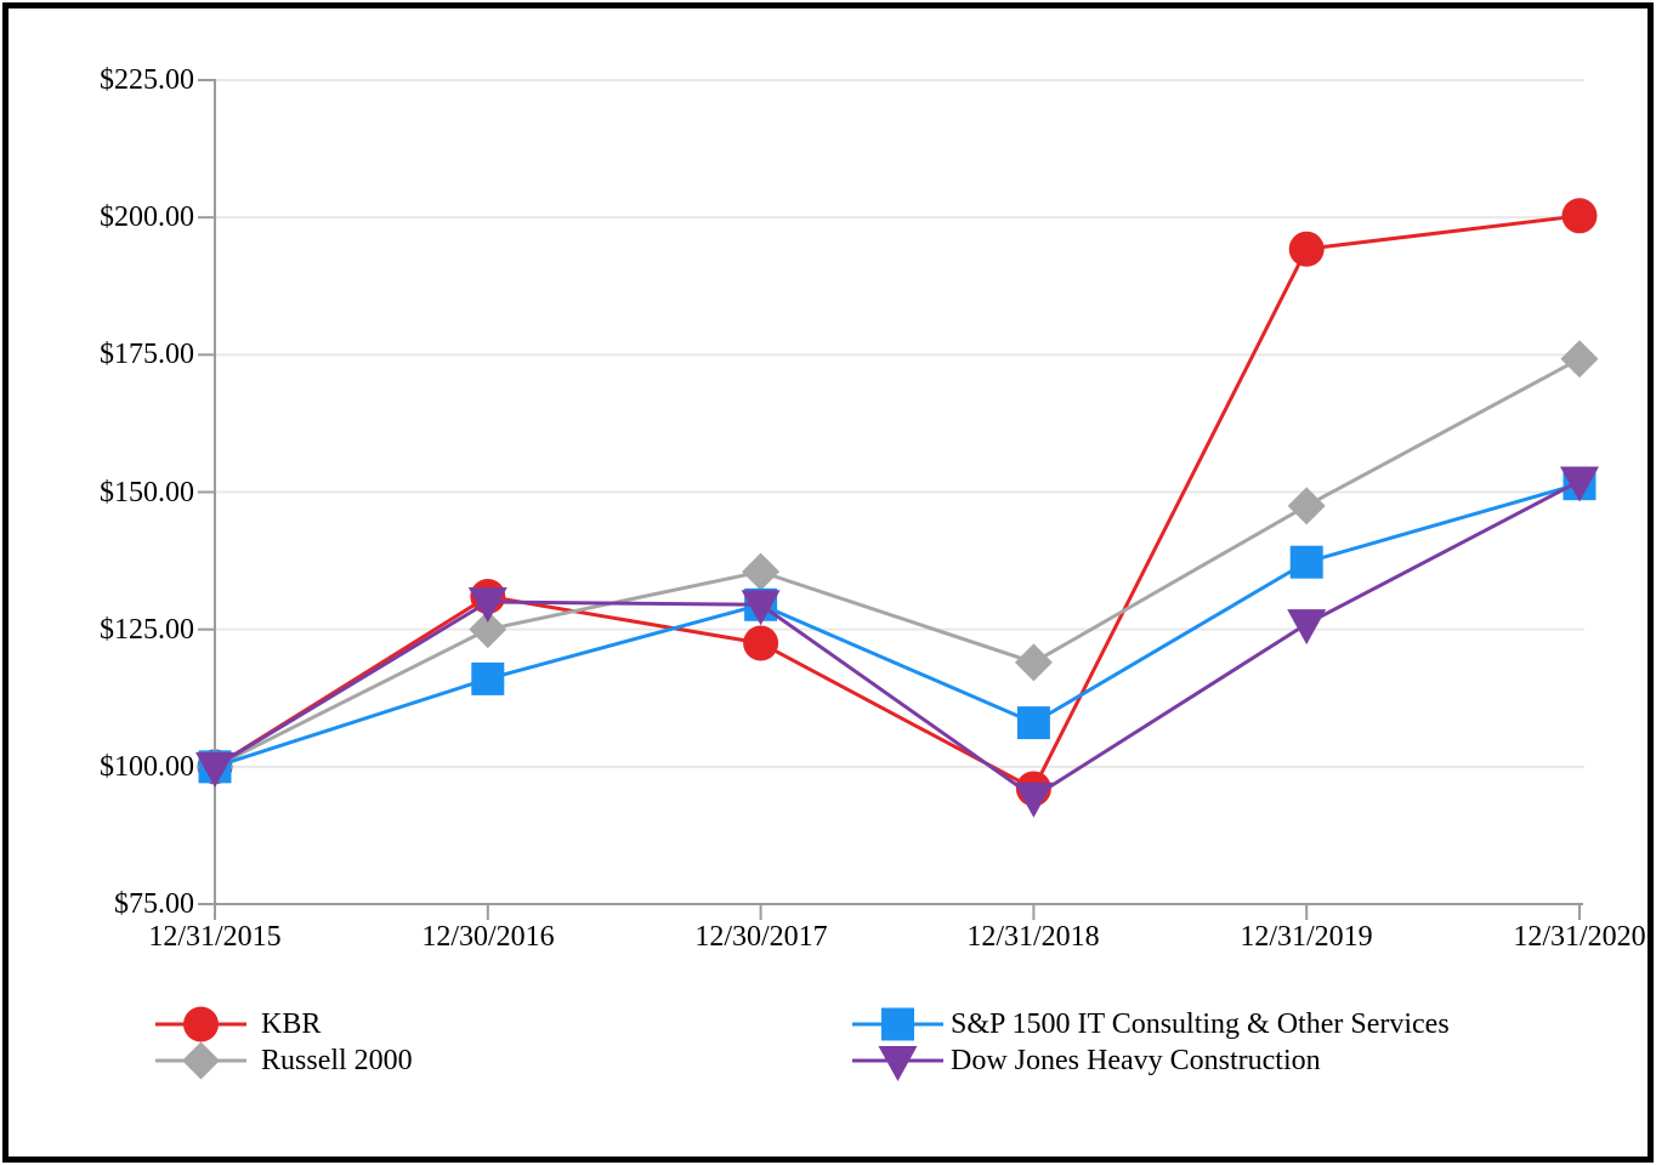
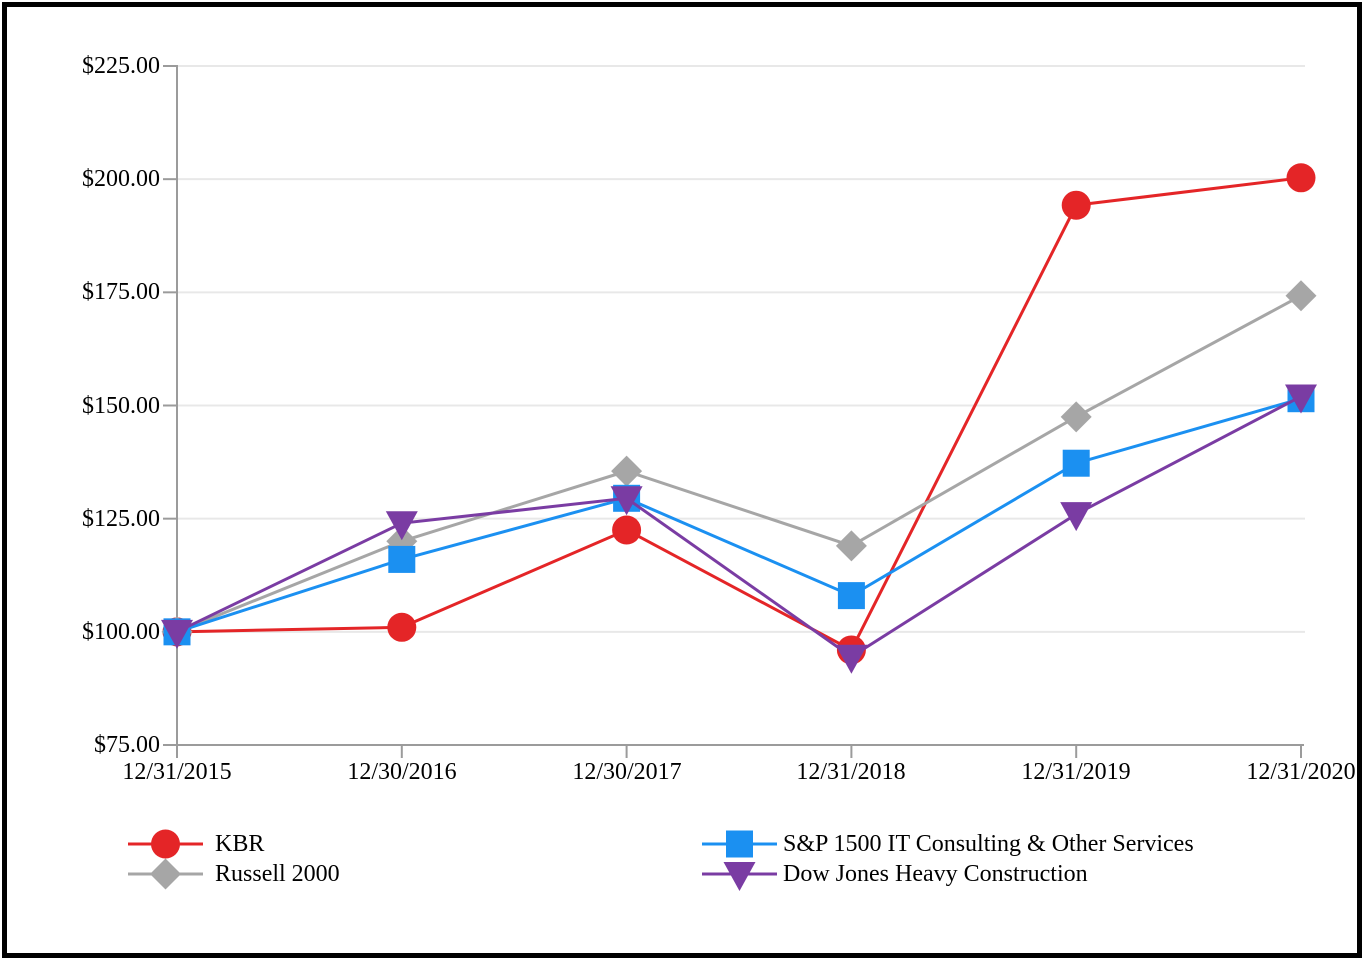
KBR/12/30/2016: $131 -> $101
Russell 2000/12/30/2016: $125 -> $120
Dow Jones Heavy Construction/12/30/2016: $130 -> $124
